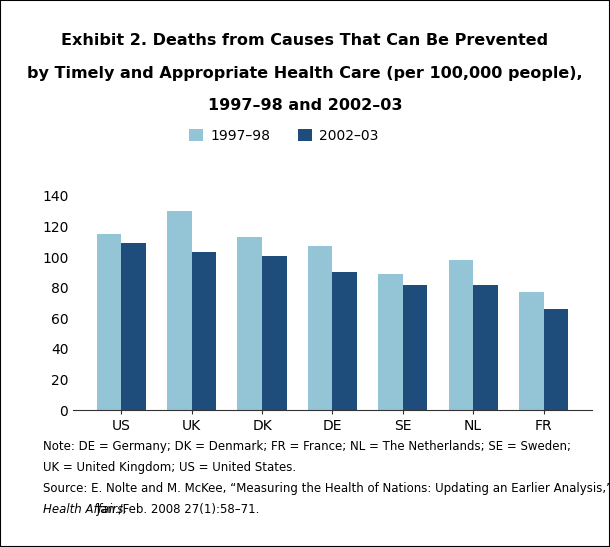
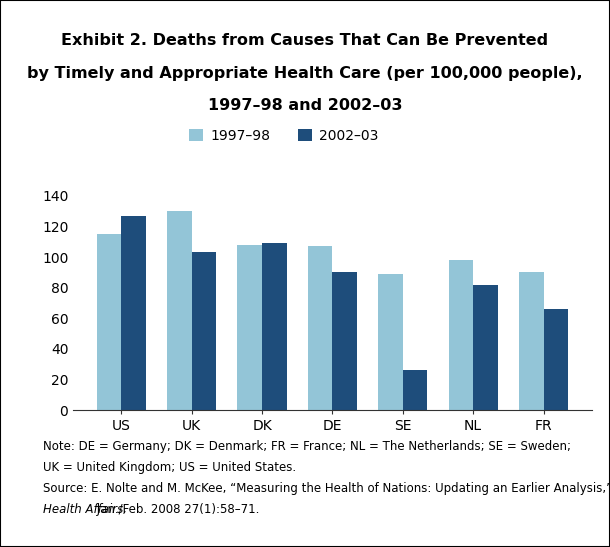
2002–03/US: 109 -> 127
1997–98/DK: 113 -> 108
2002–03/DK: 101 -> 109
2002–03/SE: 82 -> 26
1997–98/FR: 77 -> 90
